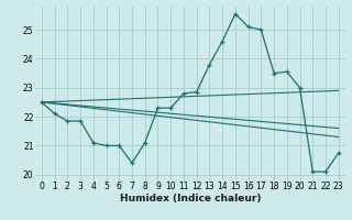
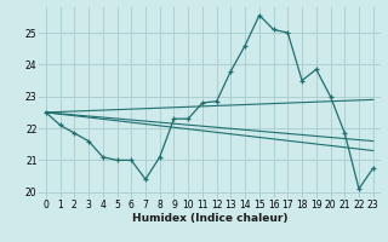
3: 21.85 -> 21.60
19: 23.55 -> 23.85
21: 20.10 -> 21.85
